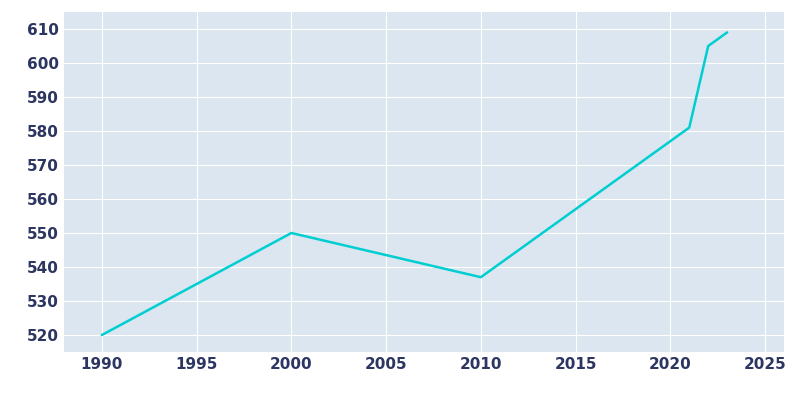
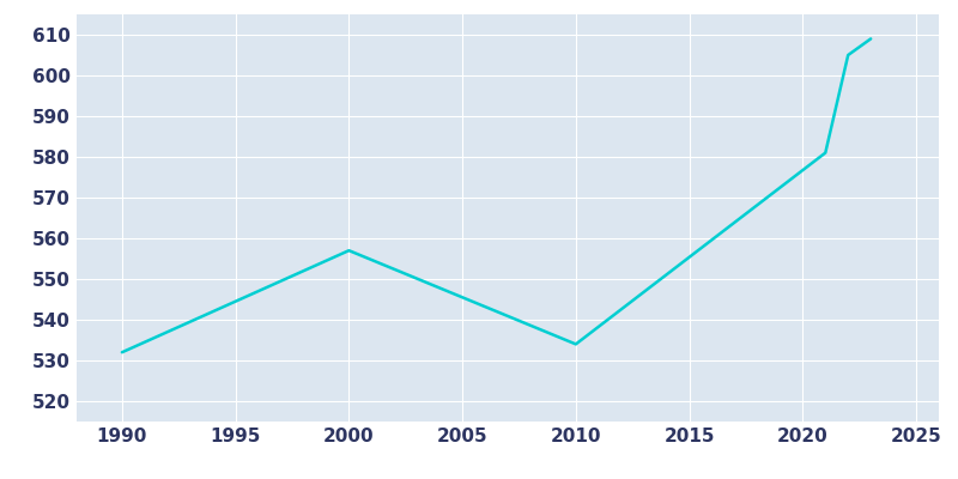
1990: 520 -> 532
2000: 550 -> 557
2010: 537 -> 534
